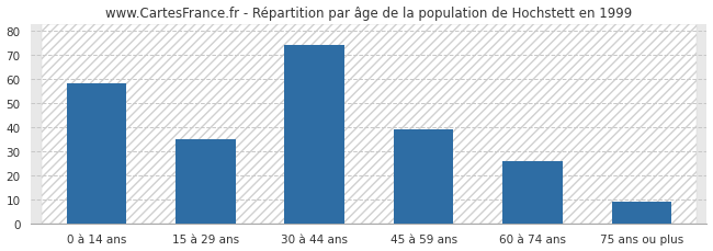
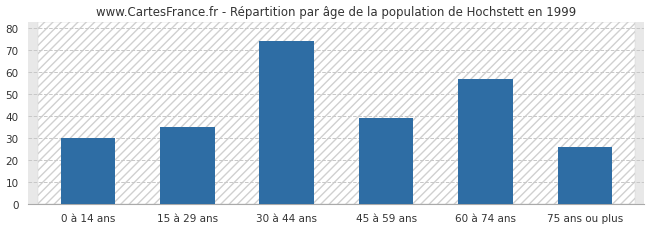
0 à 14 ans: 58 -> 30
60 à 74 ans: 26 -> 57
75 ans ou plus: 9 -> 26
